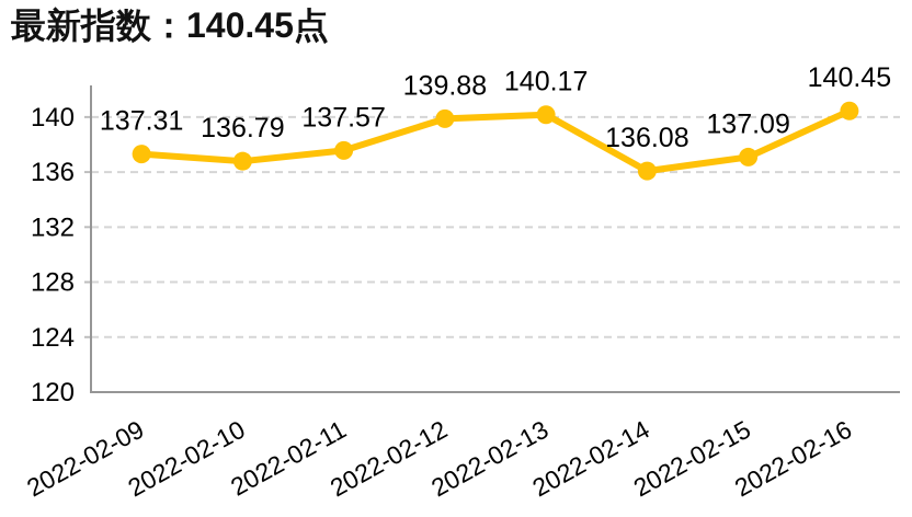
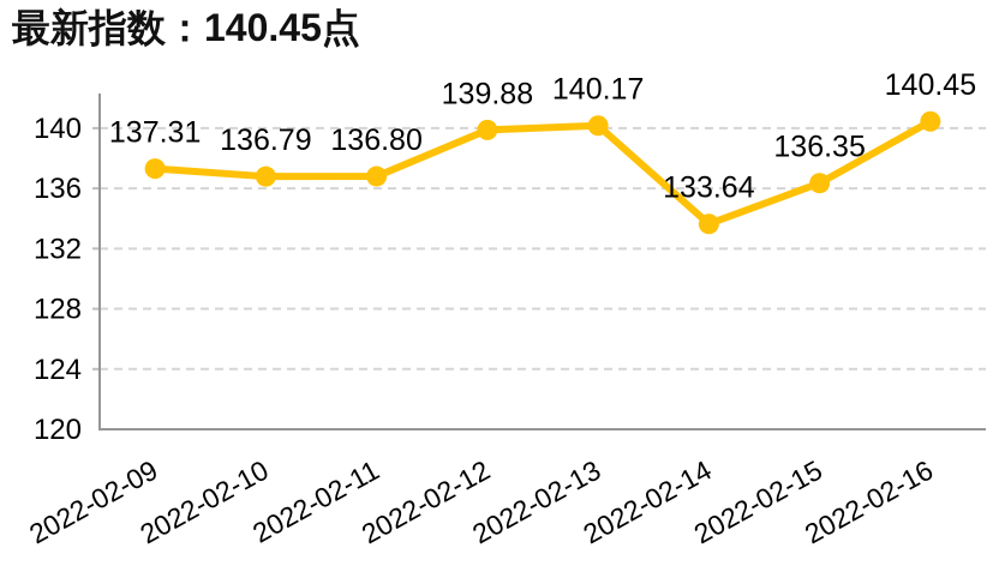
2022-02-11: 137.57 -> 136.80
2022-02-14: 136.08 -> 133.64
2022-02-15: 137.09 -> 136.35
